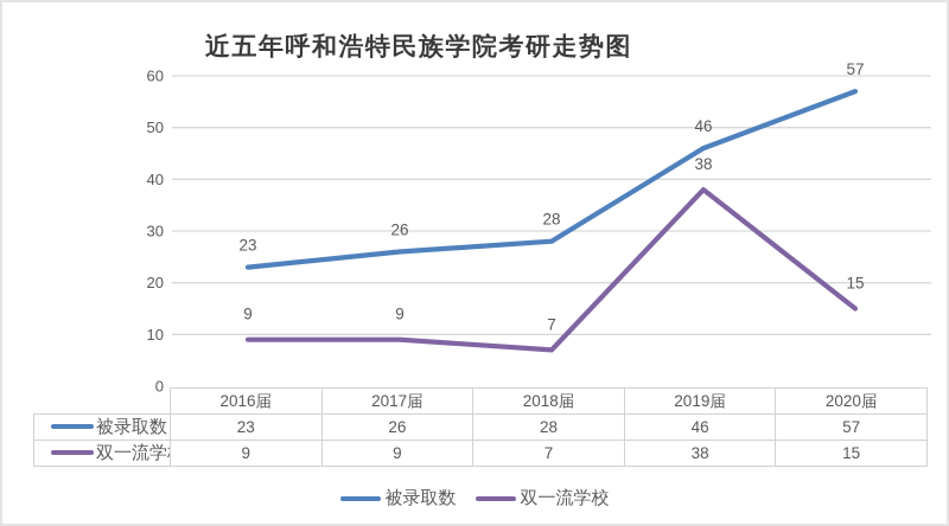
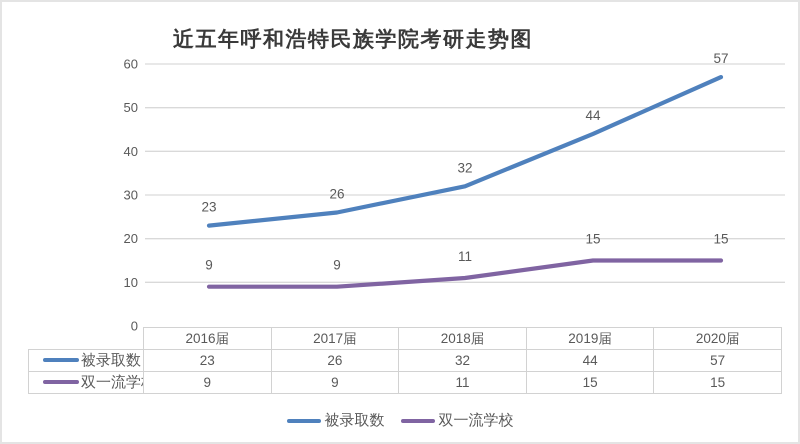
被录取数/2018届: 28 -> 32
双一流学校/2018届: 7 -> 11
被录取数/2019届: 46 -> 44
双一流学校/2019届: 38 -> 15
